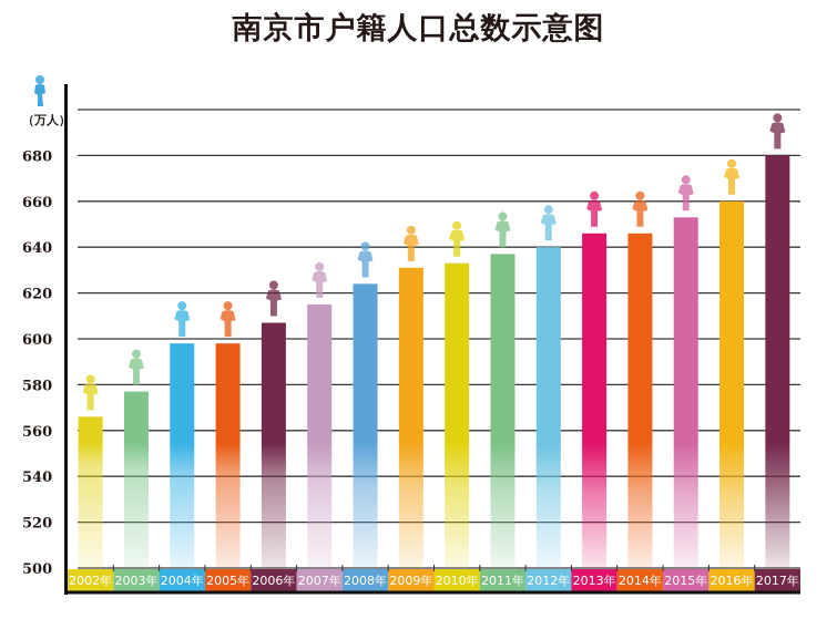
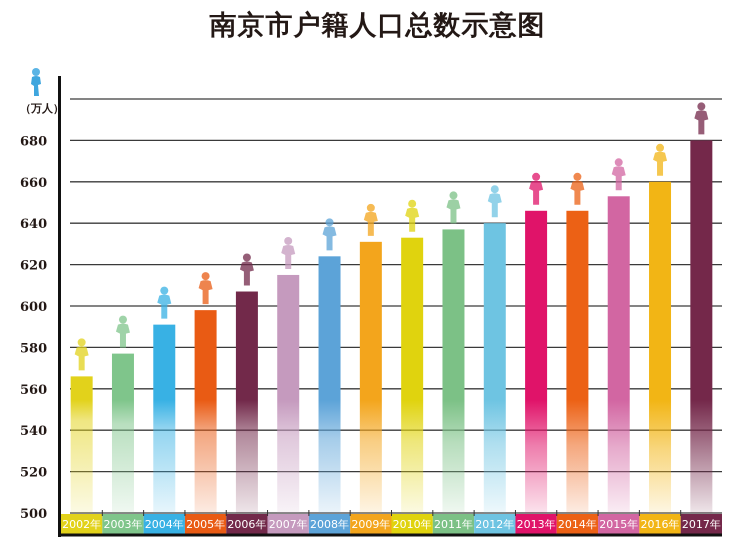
2004年: 598 -> 591
